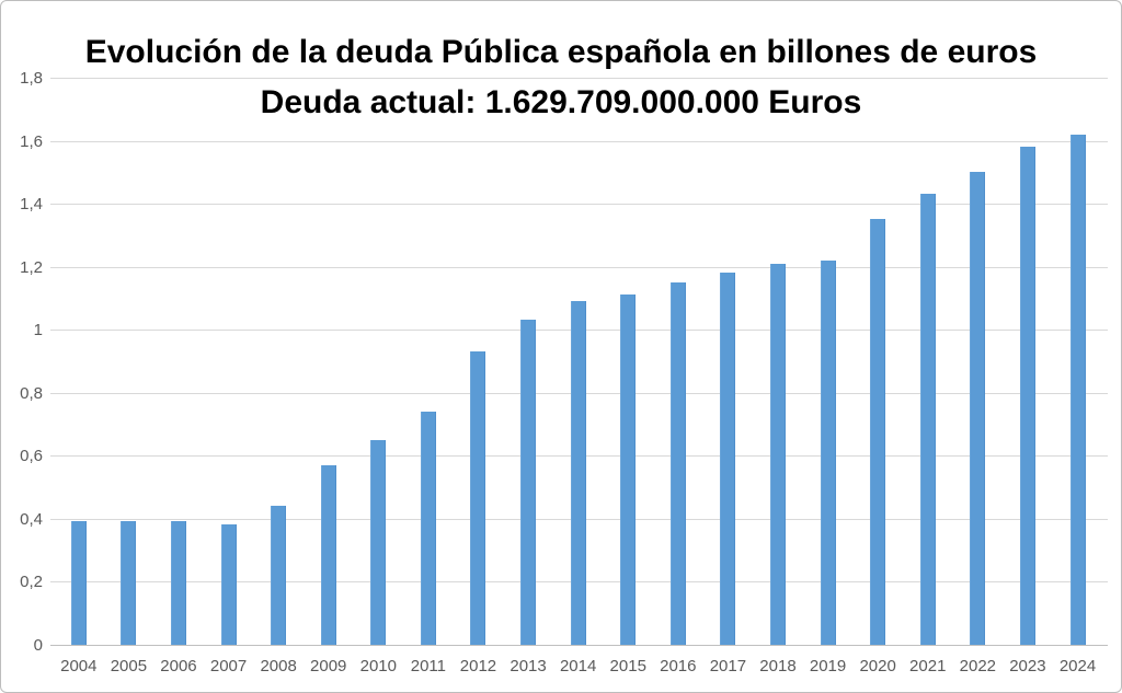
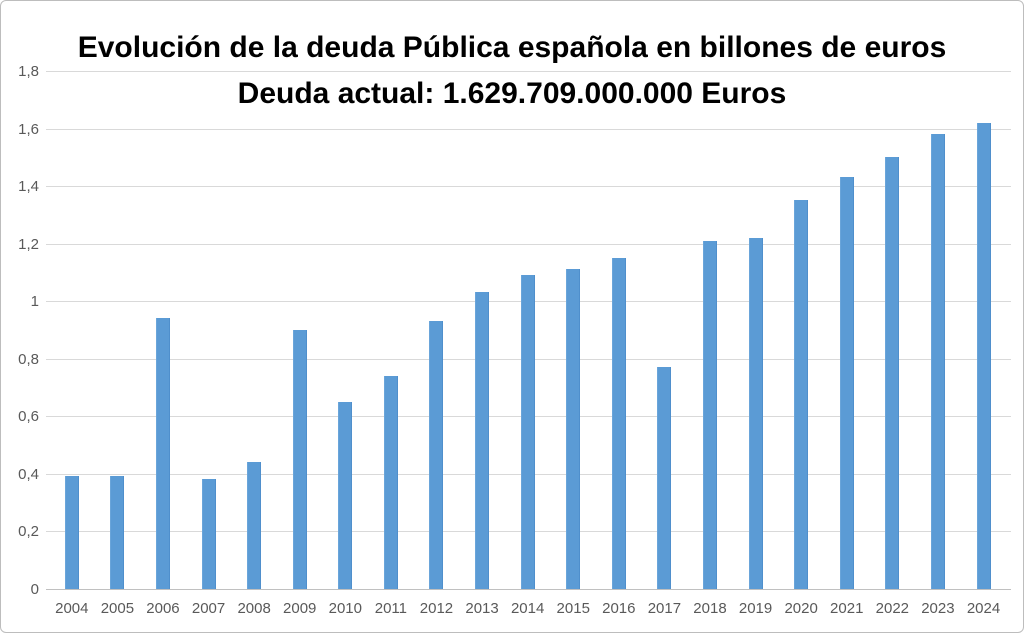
2006: 0,39 -> 0,94
2009: 0,57 -> 0,90
2017: 1,18 -> 0,77
